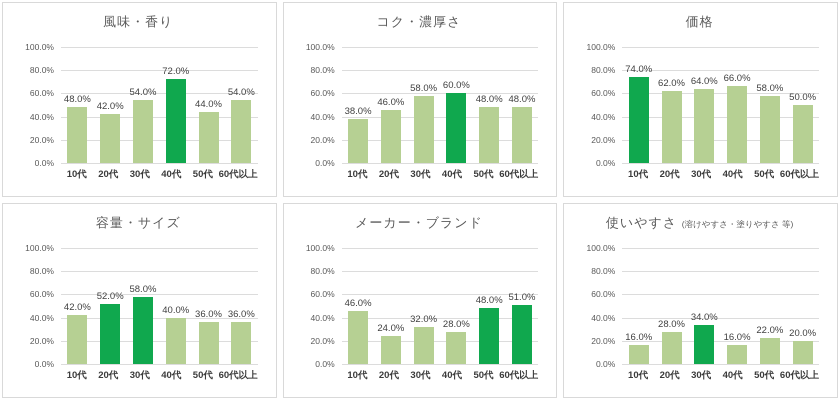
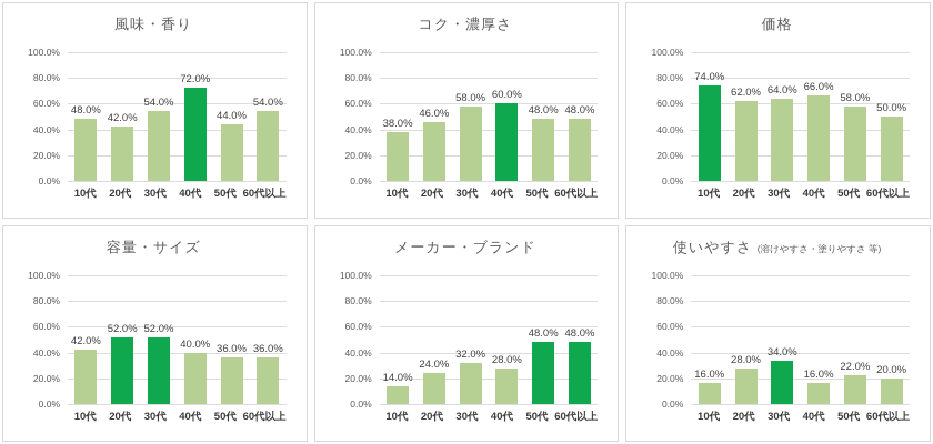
容量・サイズ/30代: 58.0% -> 52.0%
メーカー・ブランド/10代: 46.0% -> 14.0%
メーカー・ブランド/60代以上: 51.0% -> 48.0%
